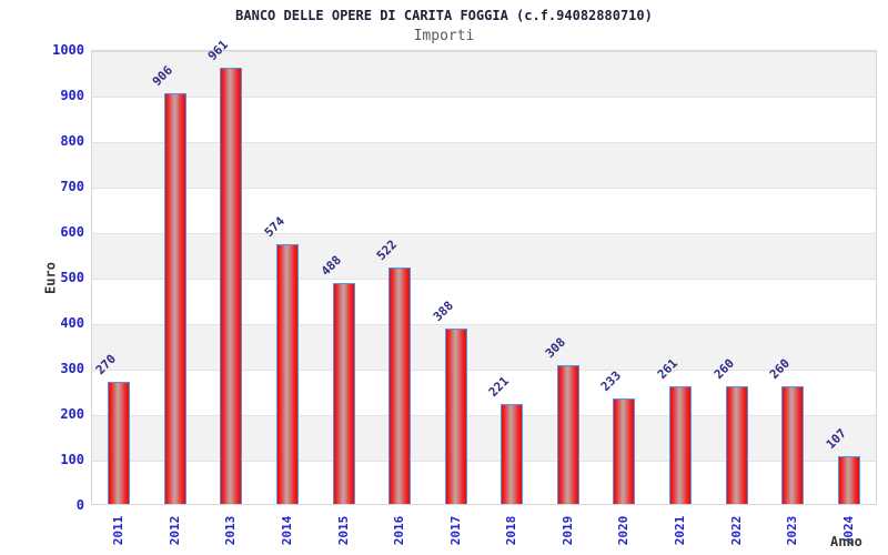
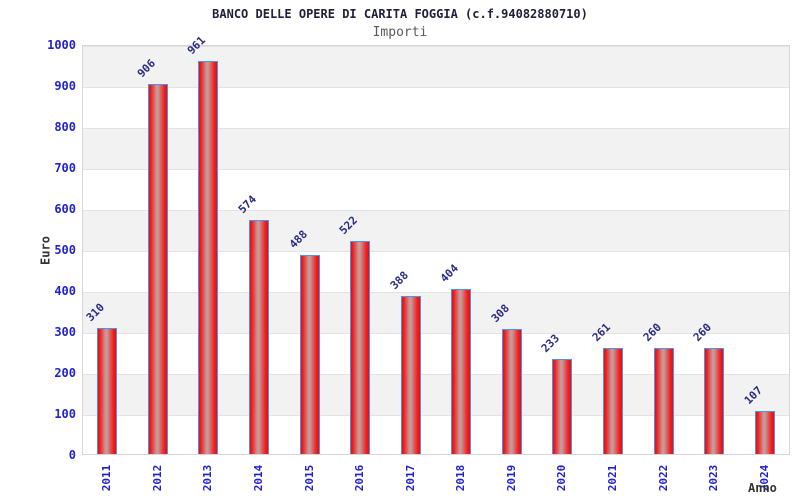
2011: 270 -> 310
2018: 221 -> 404
